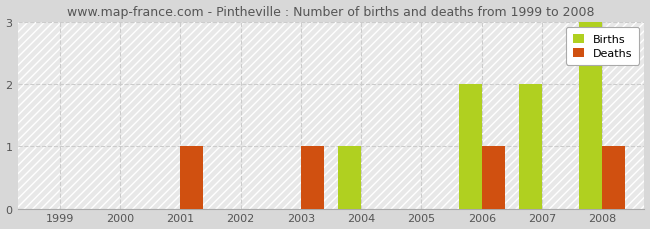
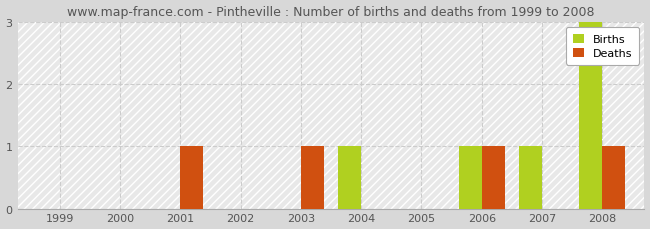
Births/2006: 2 -> 1
Births/2007: 2 -> 1
